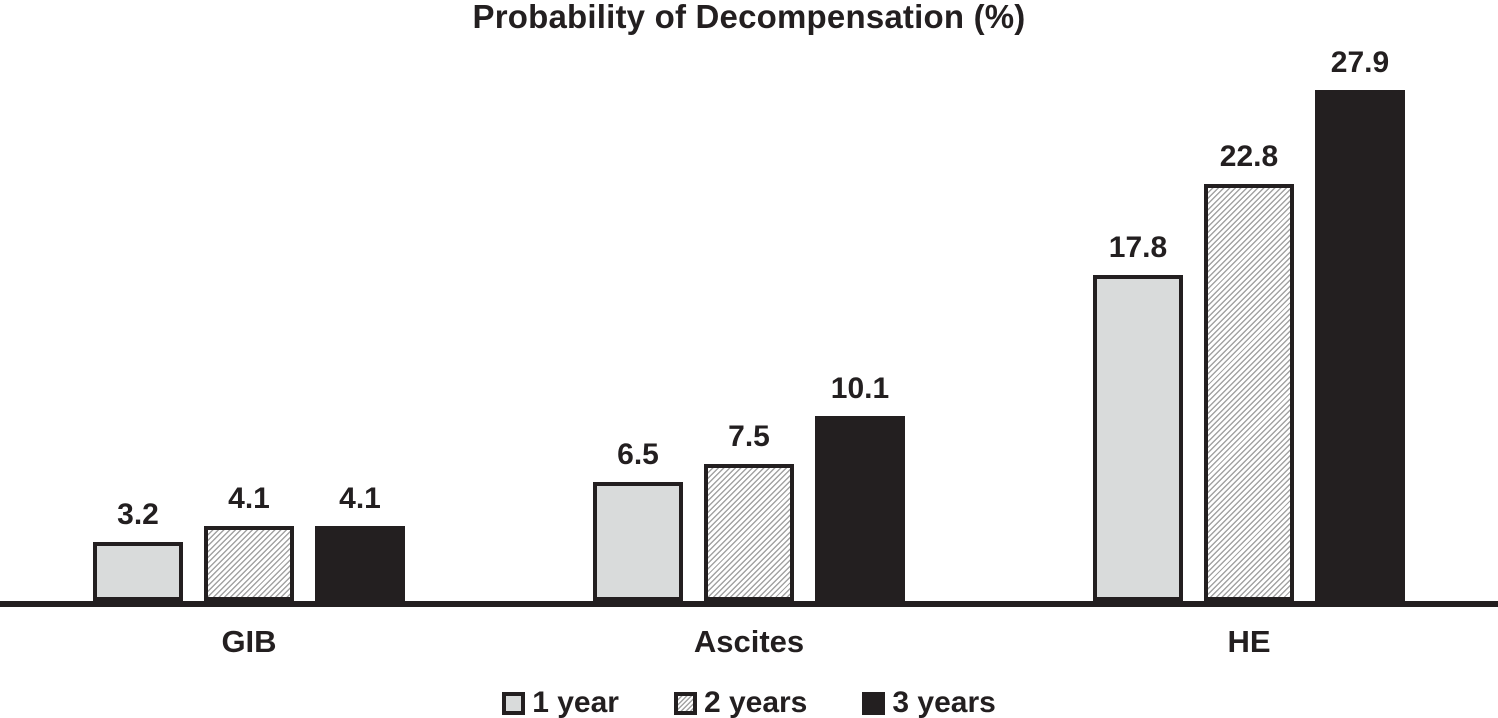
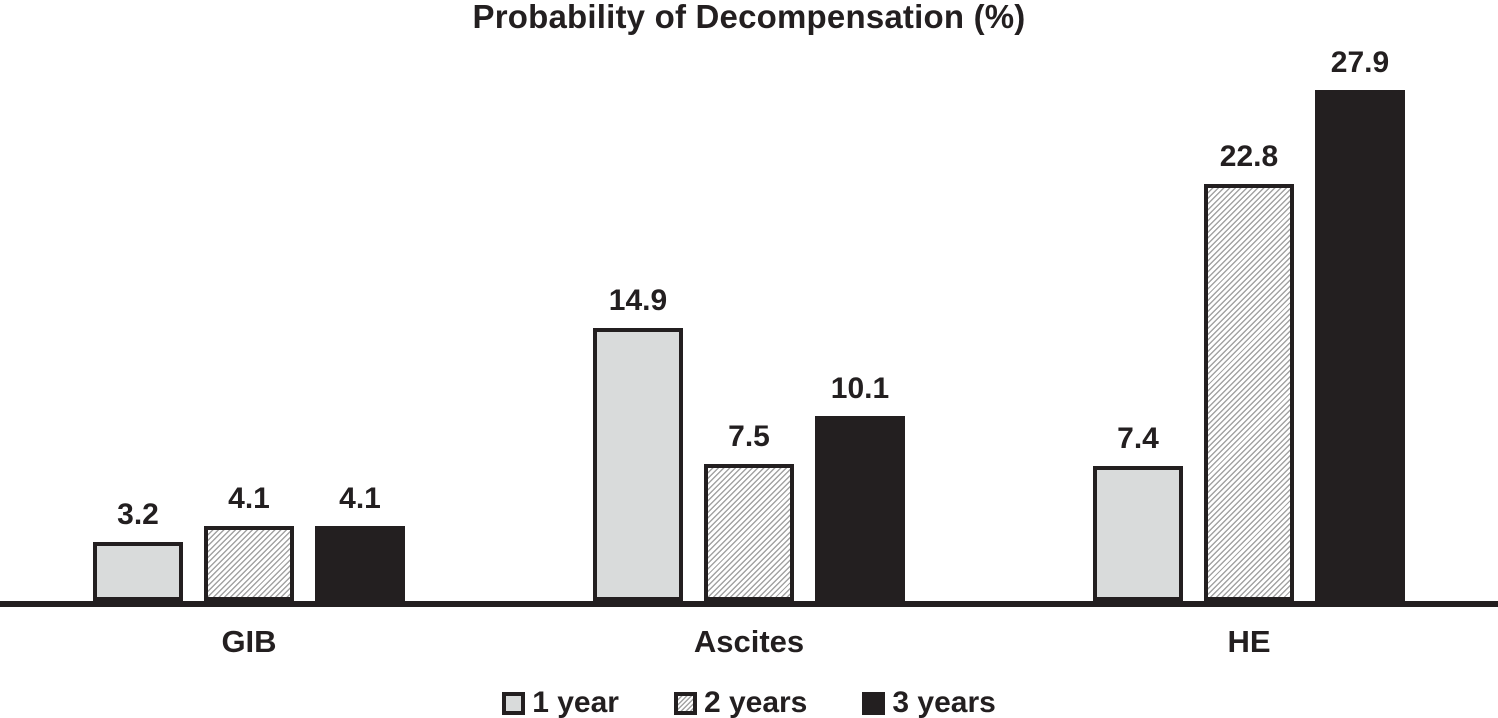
1 year/Ascites: 6.5 -> 14.9
1 year/HE: 17.8 -> 7.4
